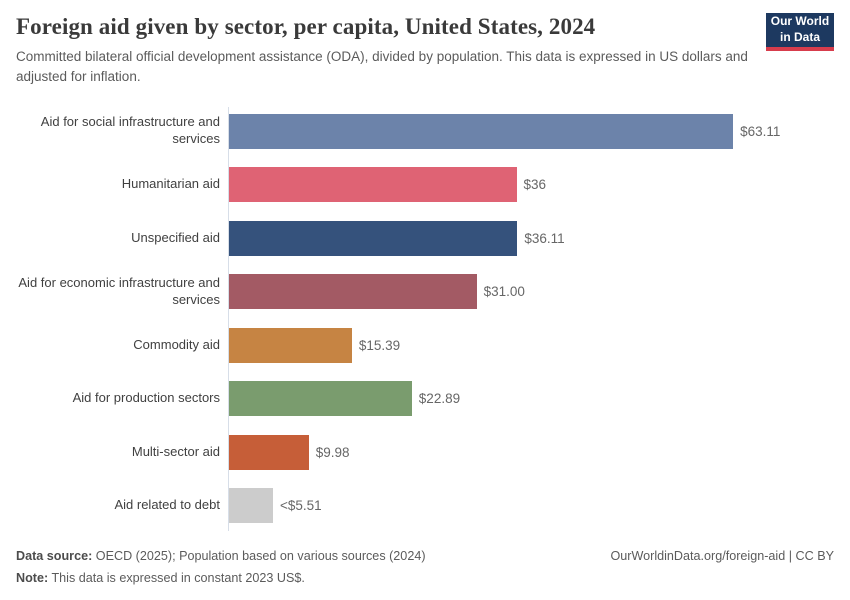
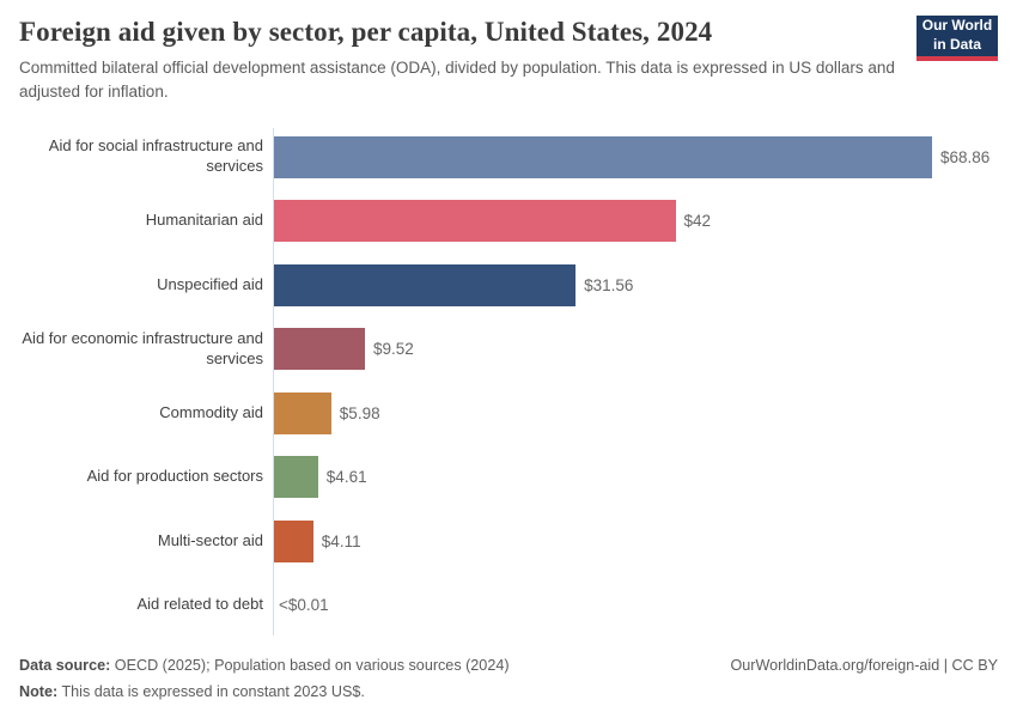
Aid for social infrastructure and services: $63.11 -> $68.86
Humanitarian aid: $36 -> $42
Unspecified aid: $36.11 -> $31.56
Aid for economic infrastructure and services: $31.00 -> $9.52
Commodity aid: $15.39 -> $5.98
Aid for production sectors: $22.89 -> $4.61
Multi-sector aid: $9.98 -> $4.11
Aid related to debt: 5.51 -> 0.01
